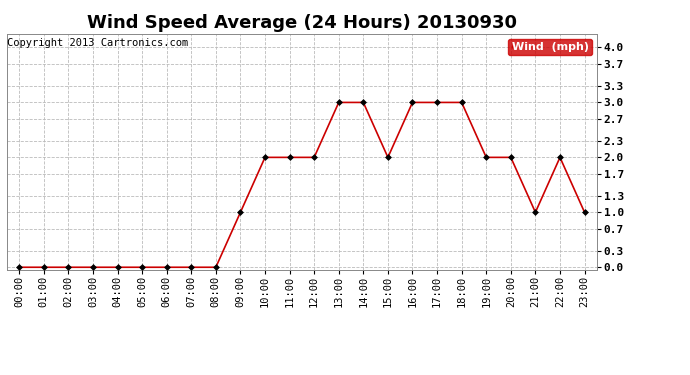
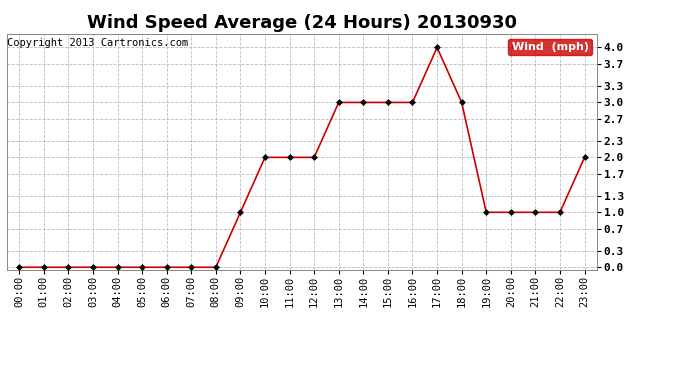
15:00: 2 -> 3
17:00: 3 -> 4
19:00: 2 -> 1
20:00: 2 -> 1
22:00: 2 -> 1
23:00: 1 -> 2
